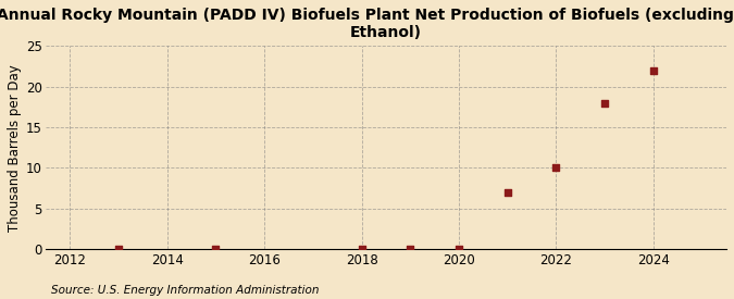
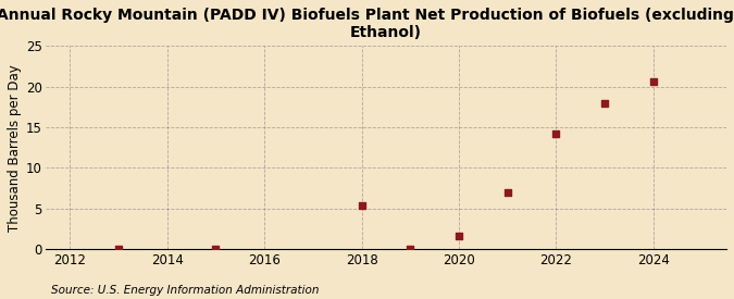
2018: 0.1 -> 5.4
2020: 0.1 -> 1.6
2022: 10.0 -> 14.2
2024: 22.0 -> 20.6
